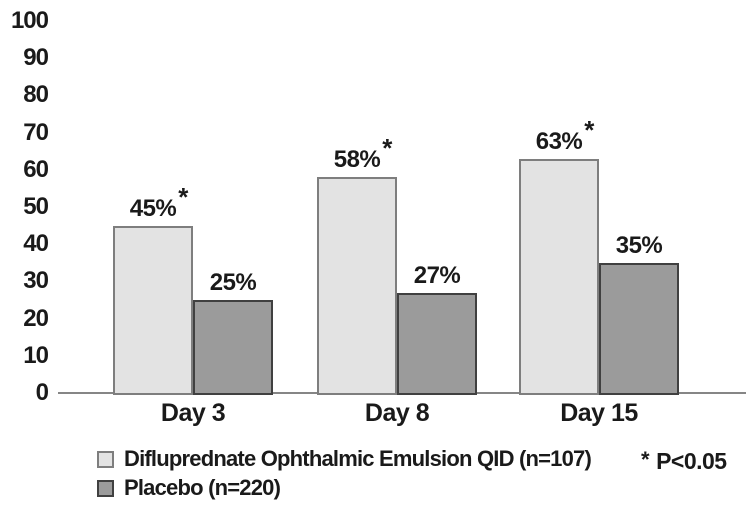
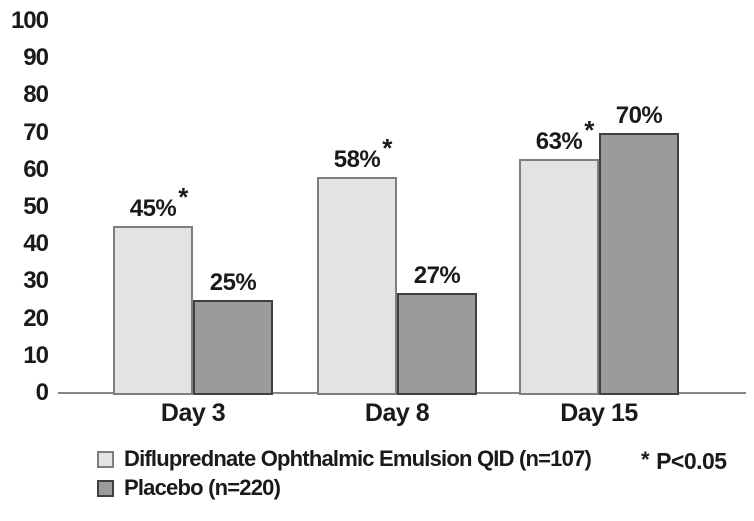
Placebo (n=220)/Day 15: 35% -> 70%
